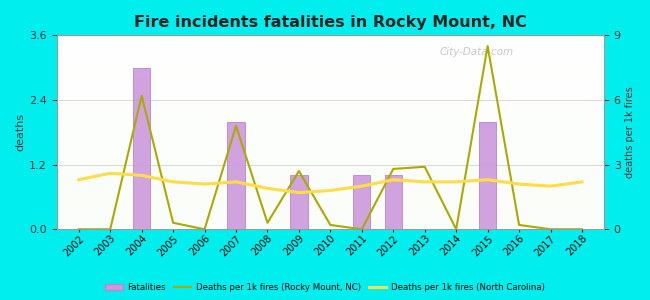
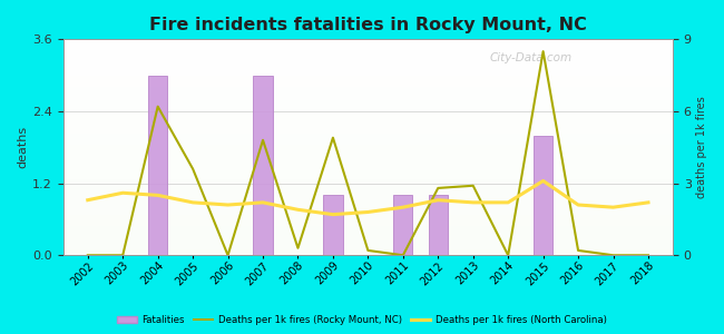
Deaths per 1k fires (Rocky Mount, NC)/2005: 0.3 -> 3.6
Fatalities/2007: 2 -> 3
Deaths per 1k fires (Rocky Mount, NC)/2009: 2.7 -> 4.9
Deaths per 1k fires (North Carolina)/2015: 2.3 -> 3.1
